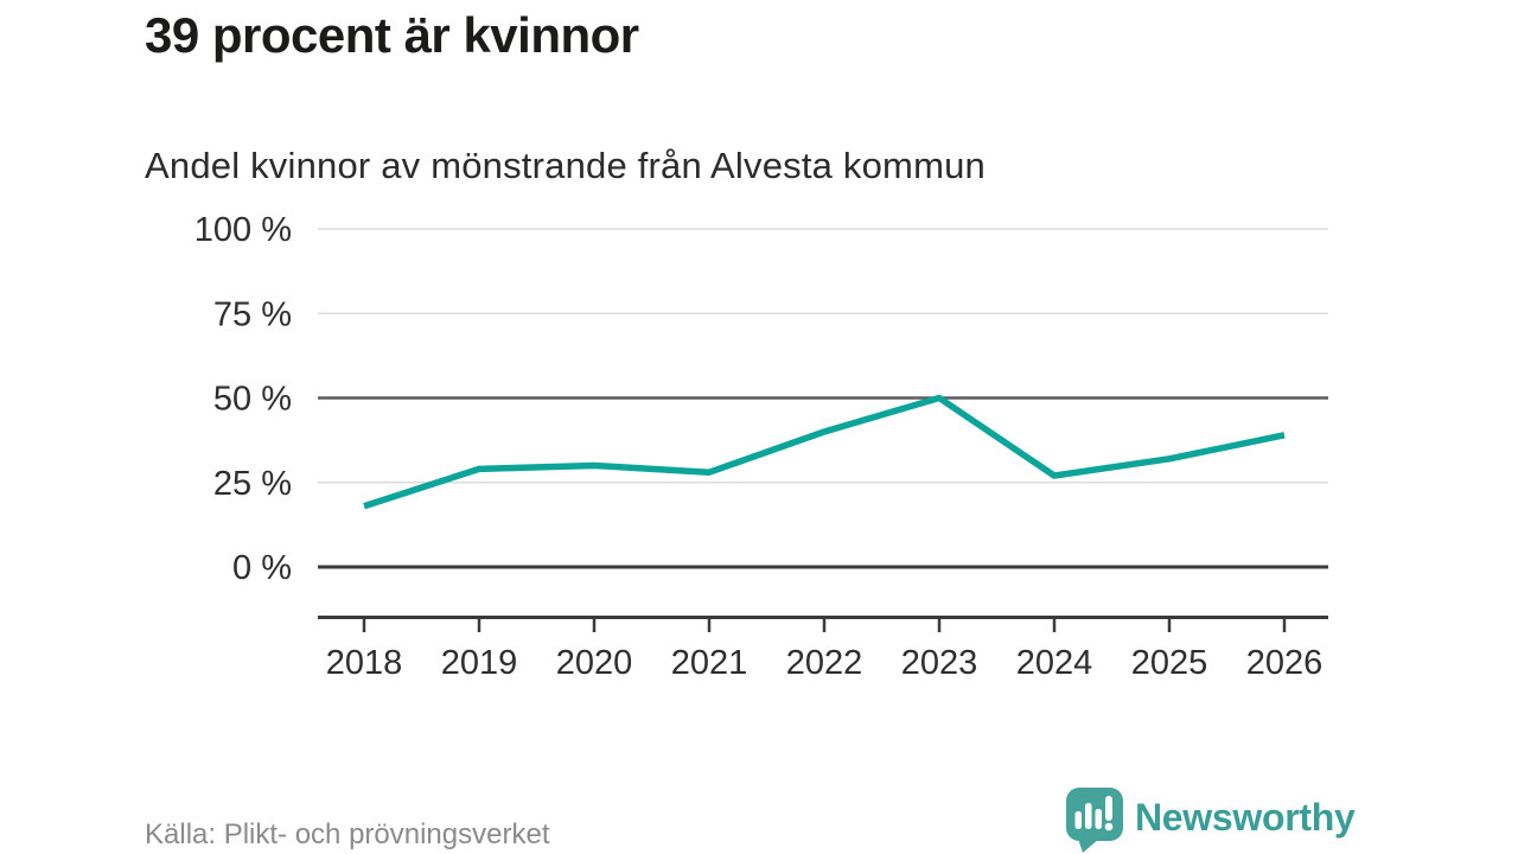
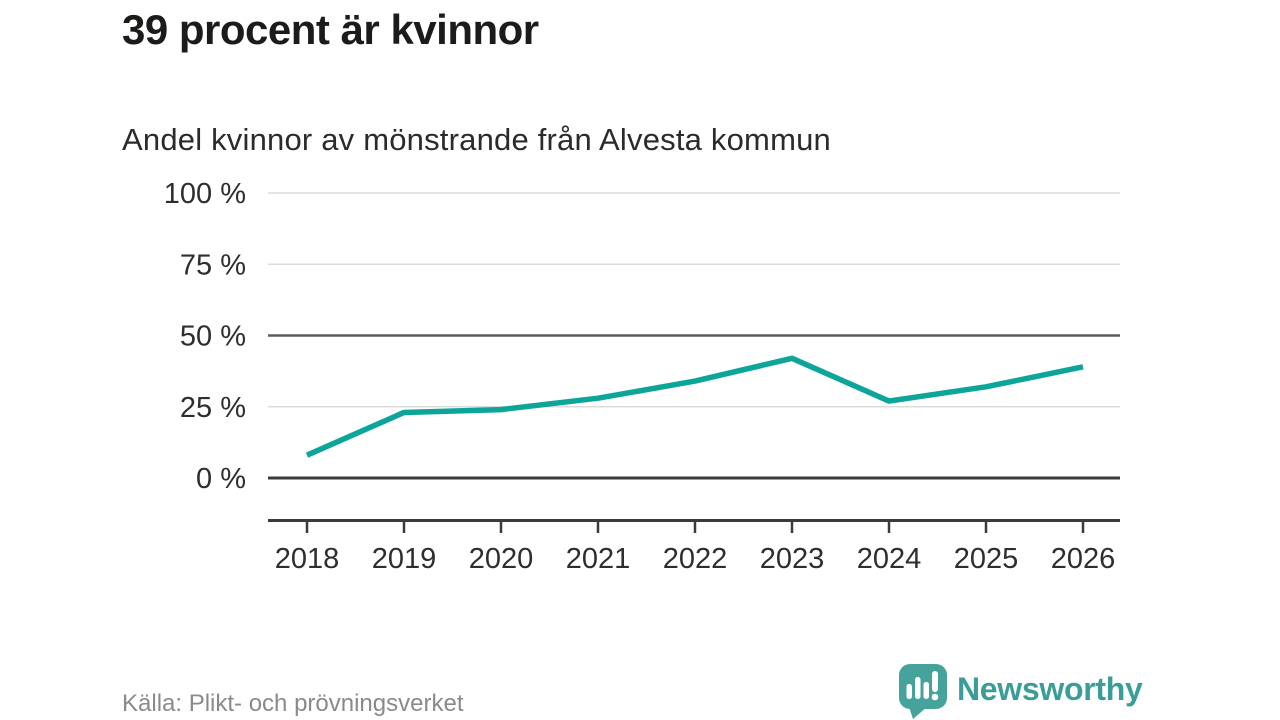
2018: 18% -> 8%
2019: 29% -> 23%
2020: 30% -> 24%
2022: 40% -> 34%
2023: 50% -> 42%
